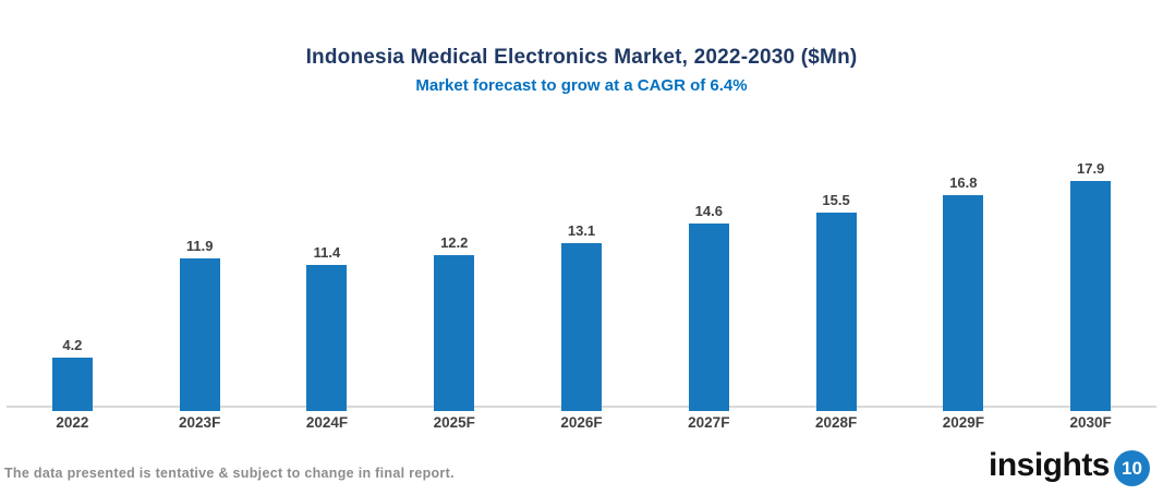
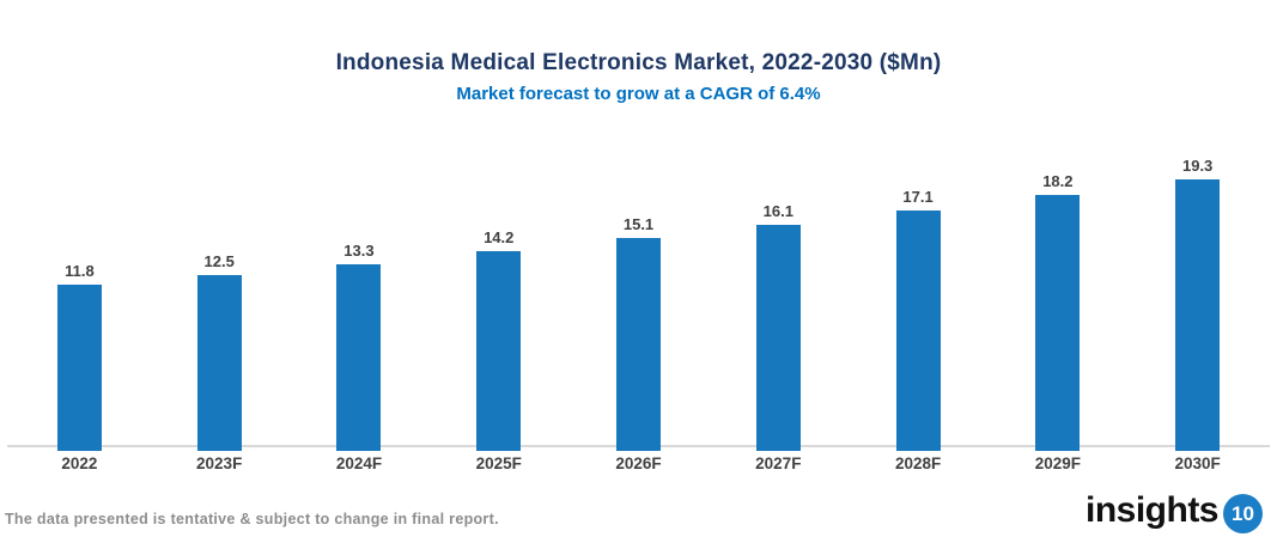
2022: 4.2 -> 11.8
2023F: 11.9 -> 12.5
2024F: 11.4 -> 13.3
2025F: 12.2 -> 14.2
2026F: 13.1 -> 15.1
2027F: 14.6 -> 16.1
2028F: 15.5 -> 17.1
2029F: 16.8 -> 18.2
2030F: 17.9 -> 19.3
